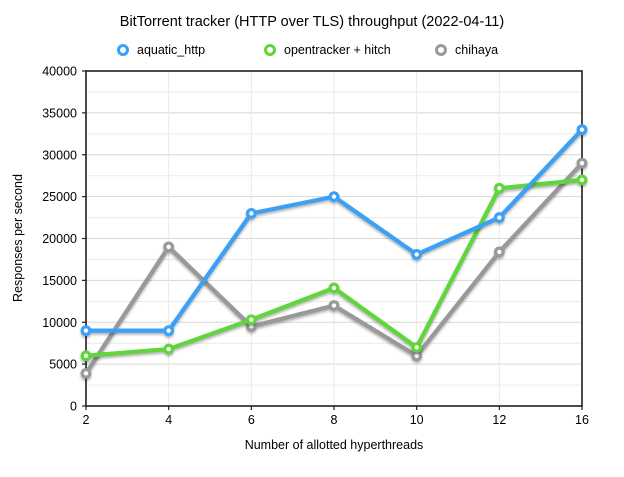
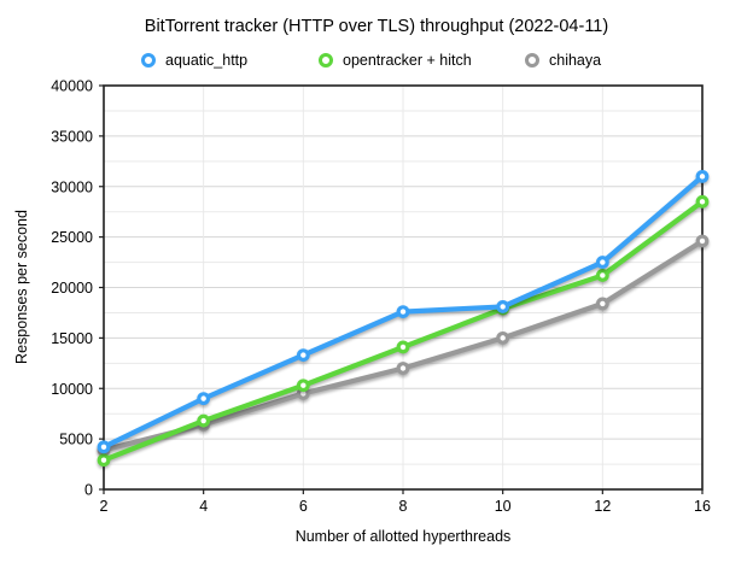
aquatic_http/2: 9000 -> 4000
opentracker + hitch/2: 6000 -> 3000
chihaya/4: 19000 -> 6000
aquatic_http/6: 23000 -> 13000
aquatic_http/8: 25000 -> 18000
opentracker + hitch/10: 7000 -> 18000
chihaya/10: 6000 -> 15000
opentracker + hitch/12: 26000 -> 21000
aquatic_http/16: 33000 -> 31000
opentracker + hitch/16: 27000 -> 28000
chihaya/16: 29000 -> 25000
